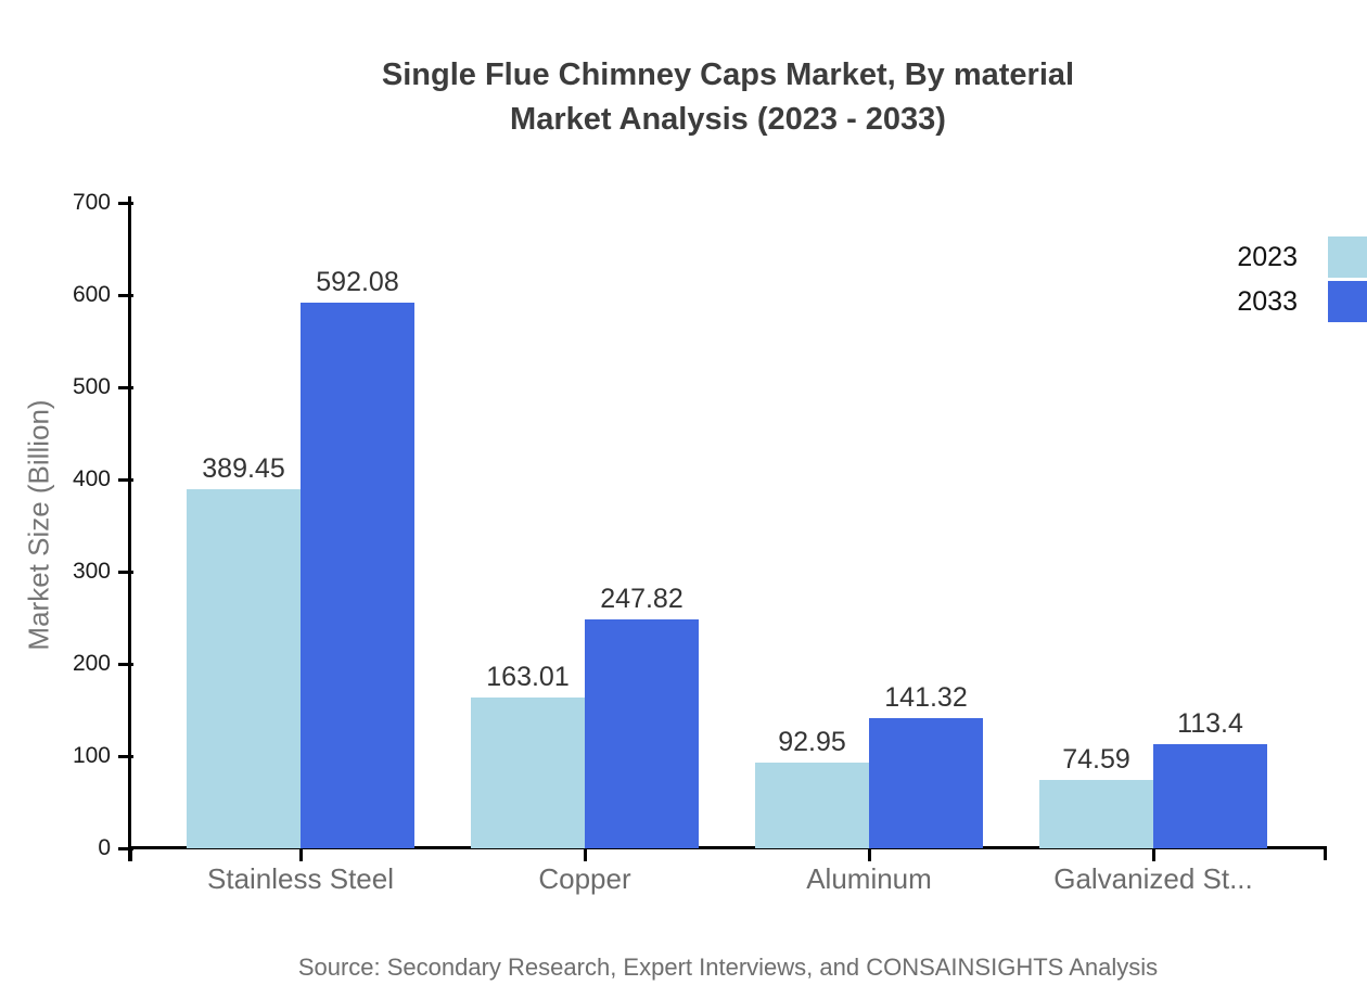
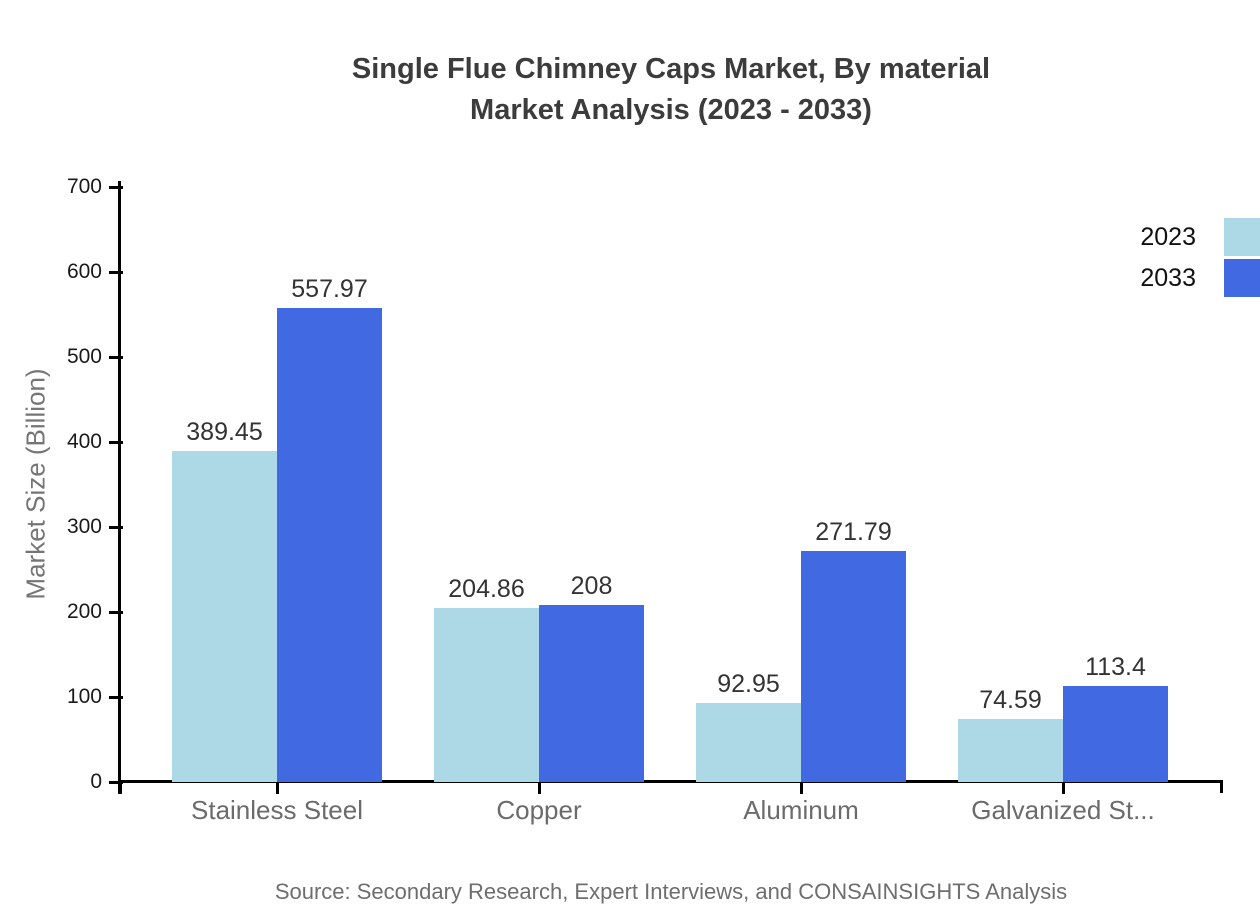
2033/Stainless Steel: 592.08 -> 557.97
2023/Copper: 163.01 -> 204.86
2033/Copper: 247.82 -> 208
2033/Aluminum: 141.32 -> 271.79
